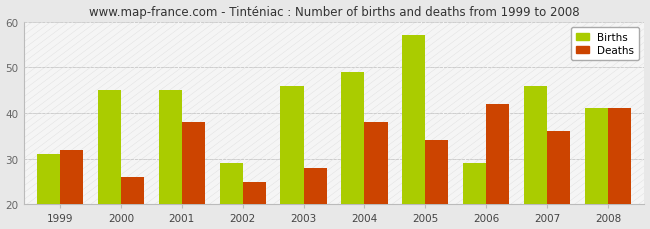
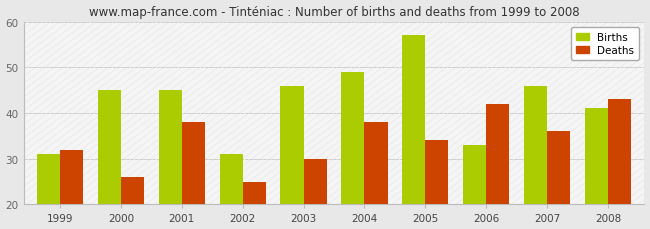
Births/2002: 29 -> 31
Deaths/2003: 28 -> 30
Births/2006: 29 -> 33
Deaths/2008: 41 -> 43
